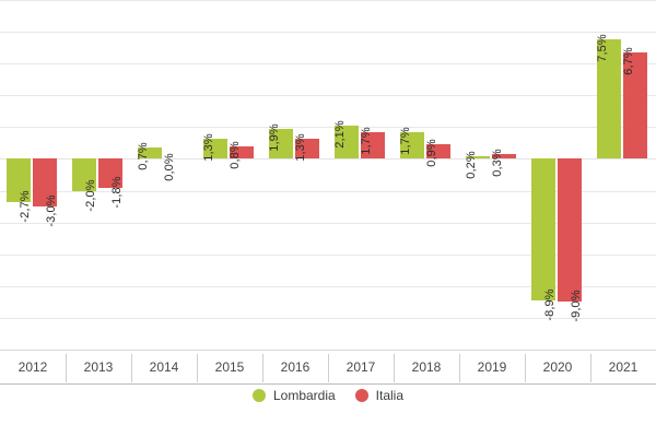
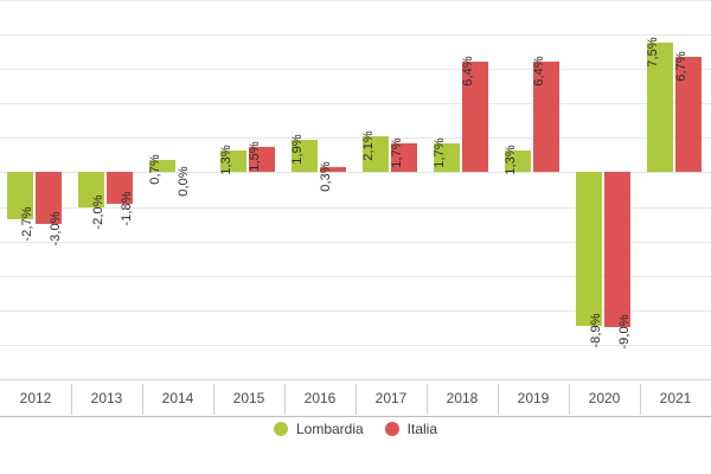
Italia/2015: 0,8% -> 1,5%
Italia/2016: 1,3% -> 0,3%
Italia/2018: 0,9% -> 6,4%
Lombardia/2019: 0,2% -> 1,3%
Italia/2019: 0,3% -> 6,4%
